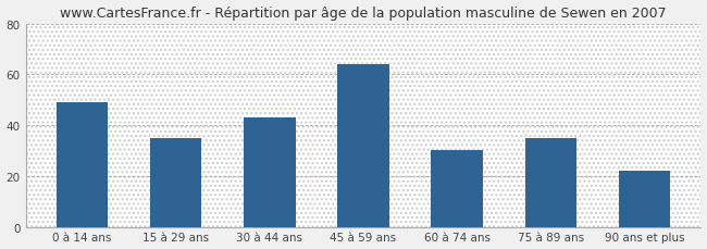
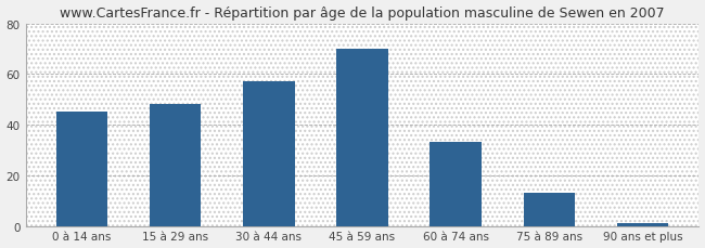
0 à 14 ans: 49 -> 45
15 à 29 ans: 35 -> 48
30 à 44 ans: 43 -> 57
45 à 59 ans: 64 -> 70
60 à 74 ans: 30 -> 33
75 à 89 ans: 35 -> 13
90 ans et plus: 22 -> 1
